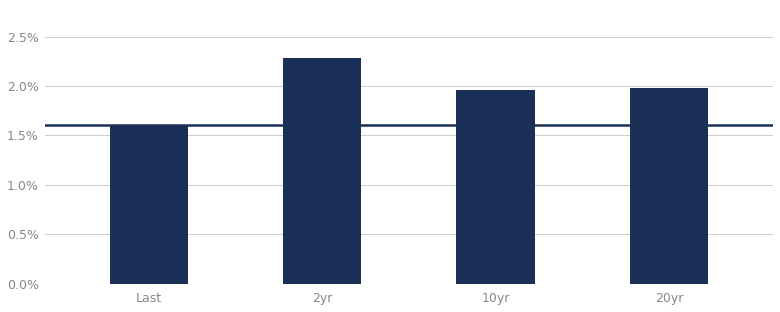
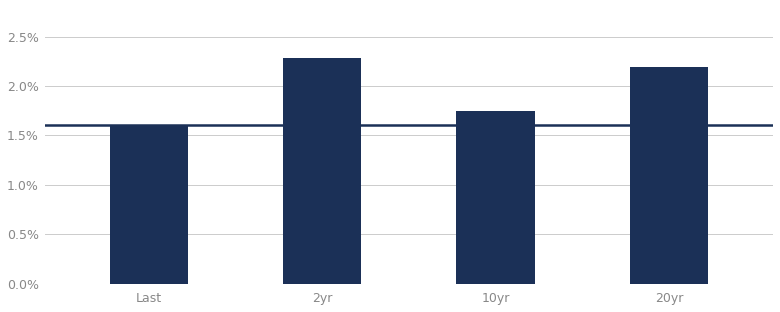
10yr: 1.96% -> 1.75%
20yr: 1.98% -> 2.19%
